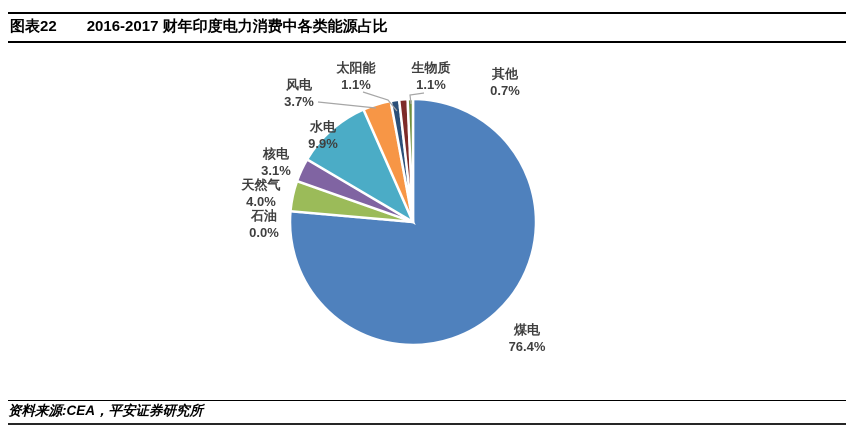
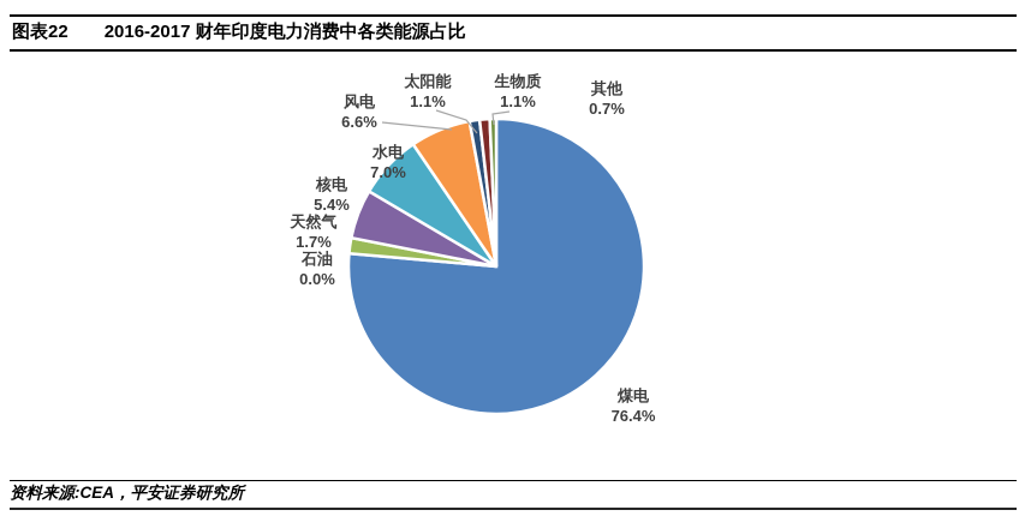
天然气: 4.0% -> 1.7%
核电: 3.1% -> 5.4%
水电: 9.9% -> 7.0%
风电: 3.7% -> 6.6%
